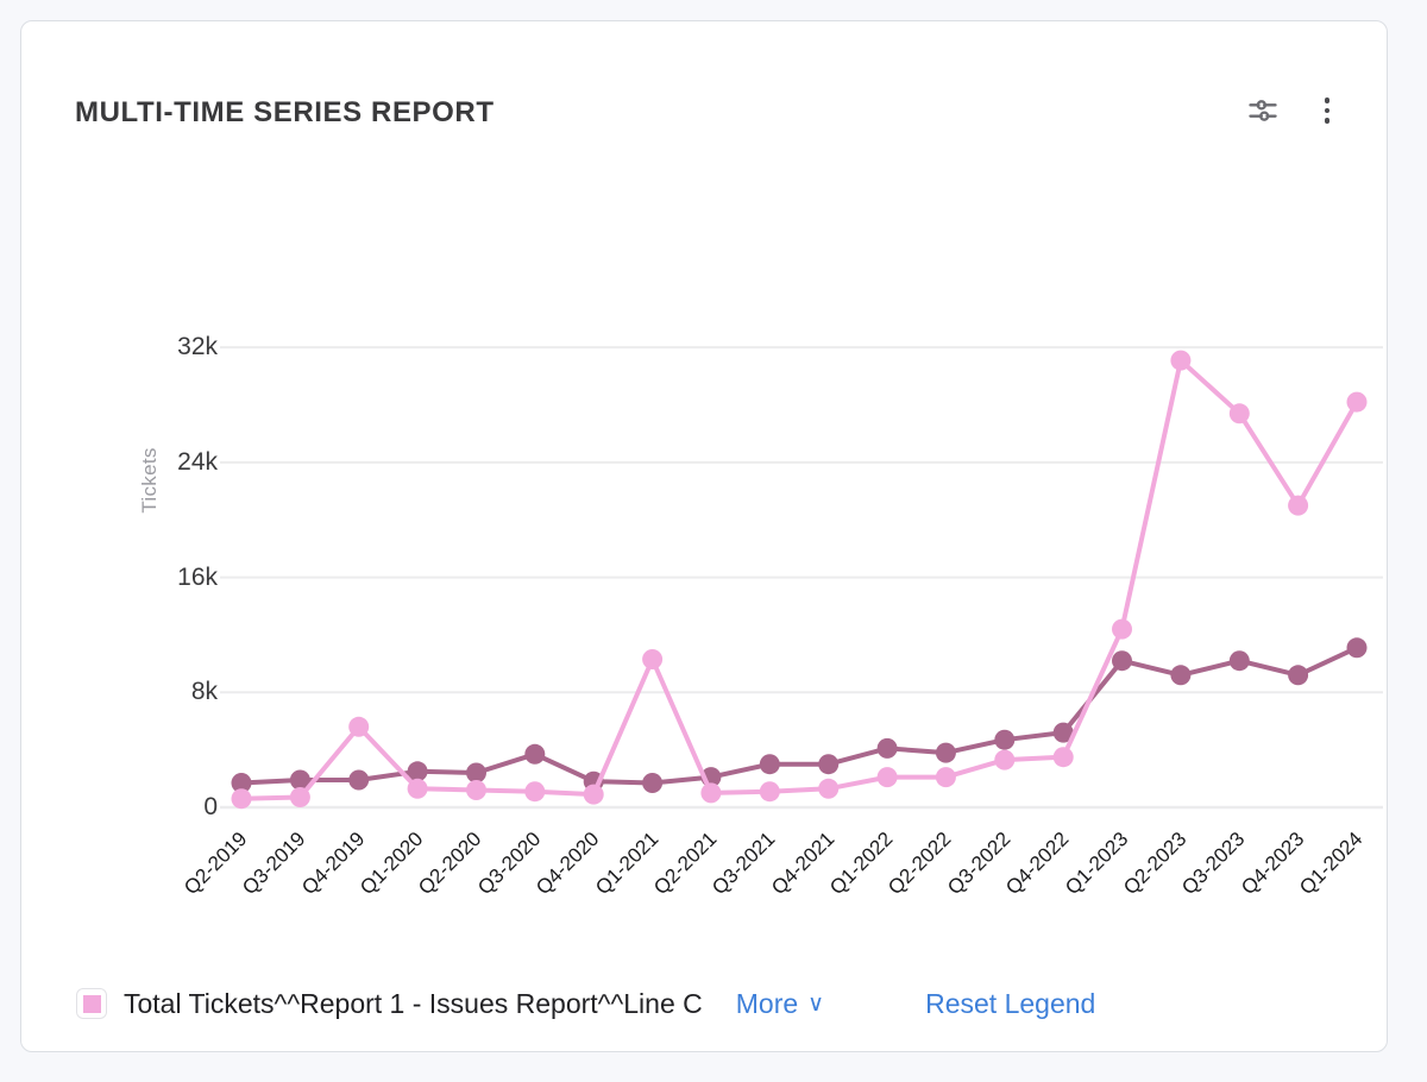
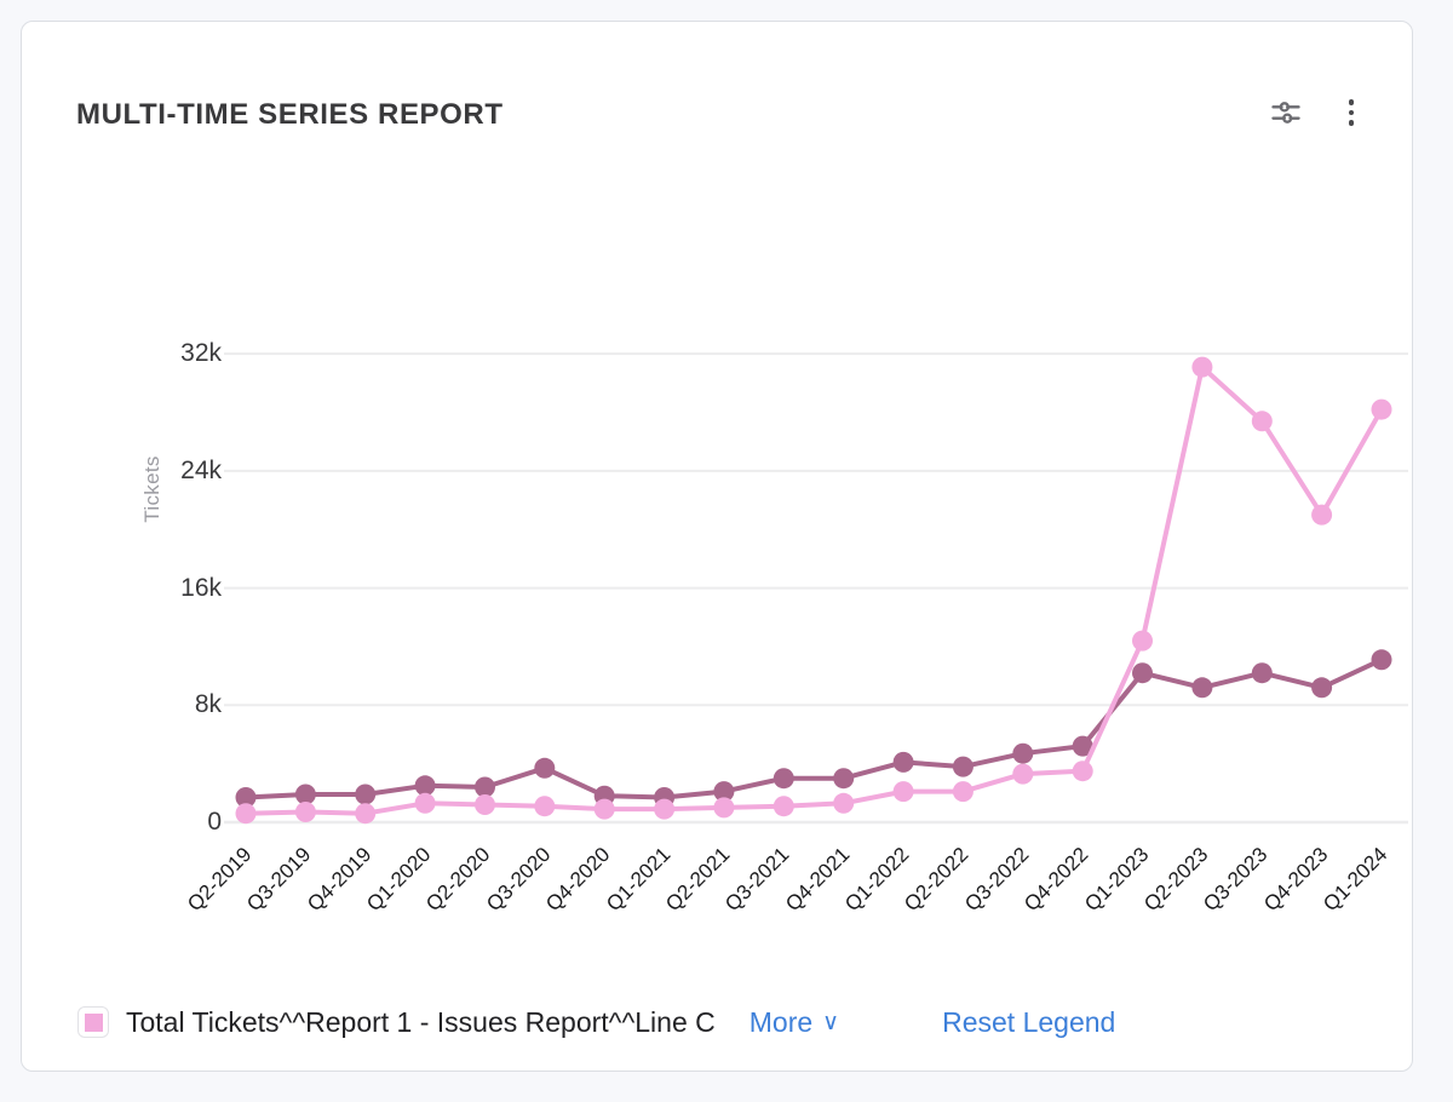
Total Tickets^^Report 1 - Issues Report^^Line C/Q4-2019: 5.6k -> 0.6k
Total Tickets^^Report 1 - Issues Report^^Line C/Q1-2021: 10.3k -> 0.9k
